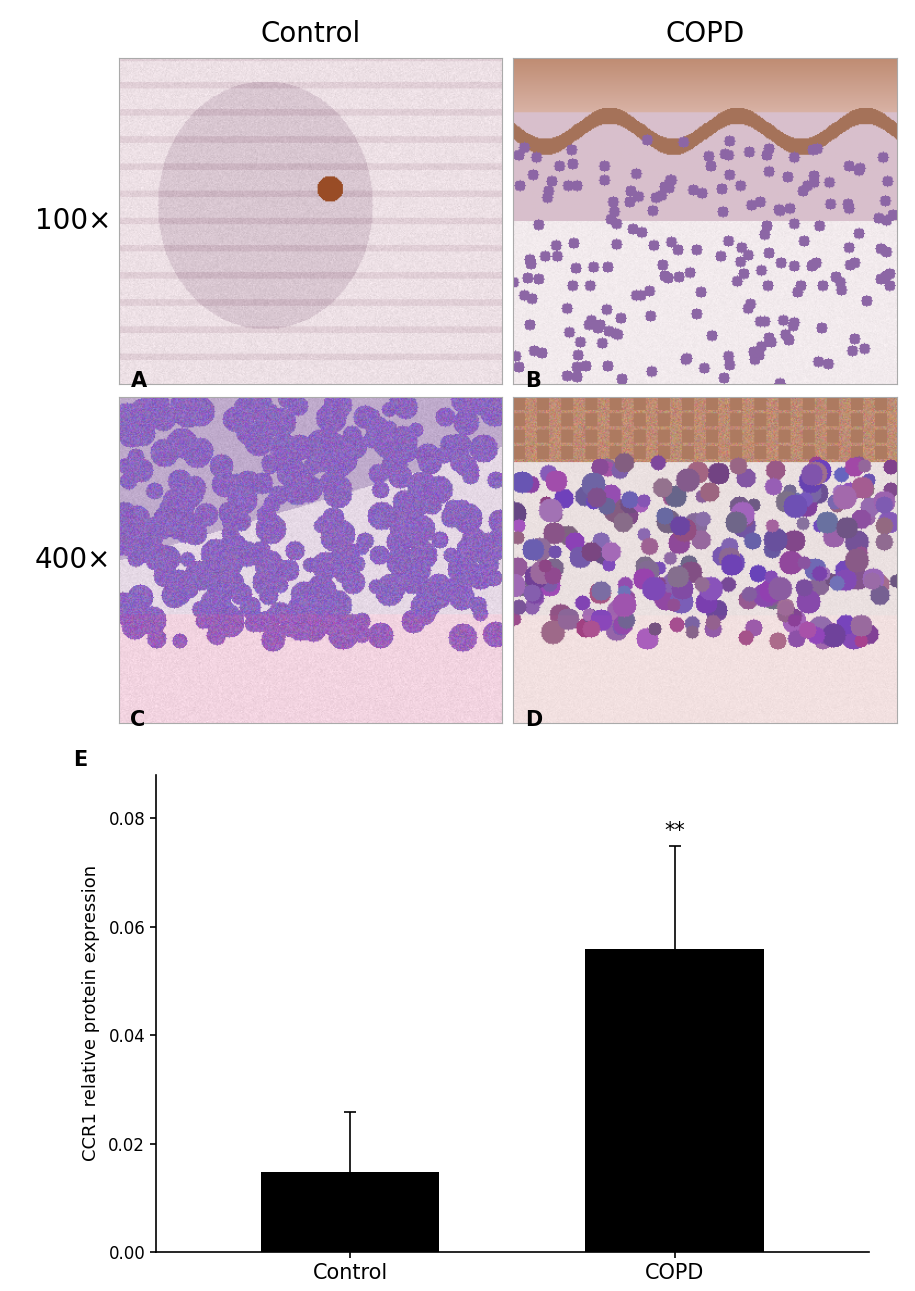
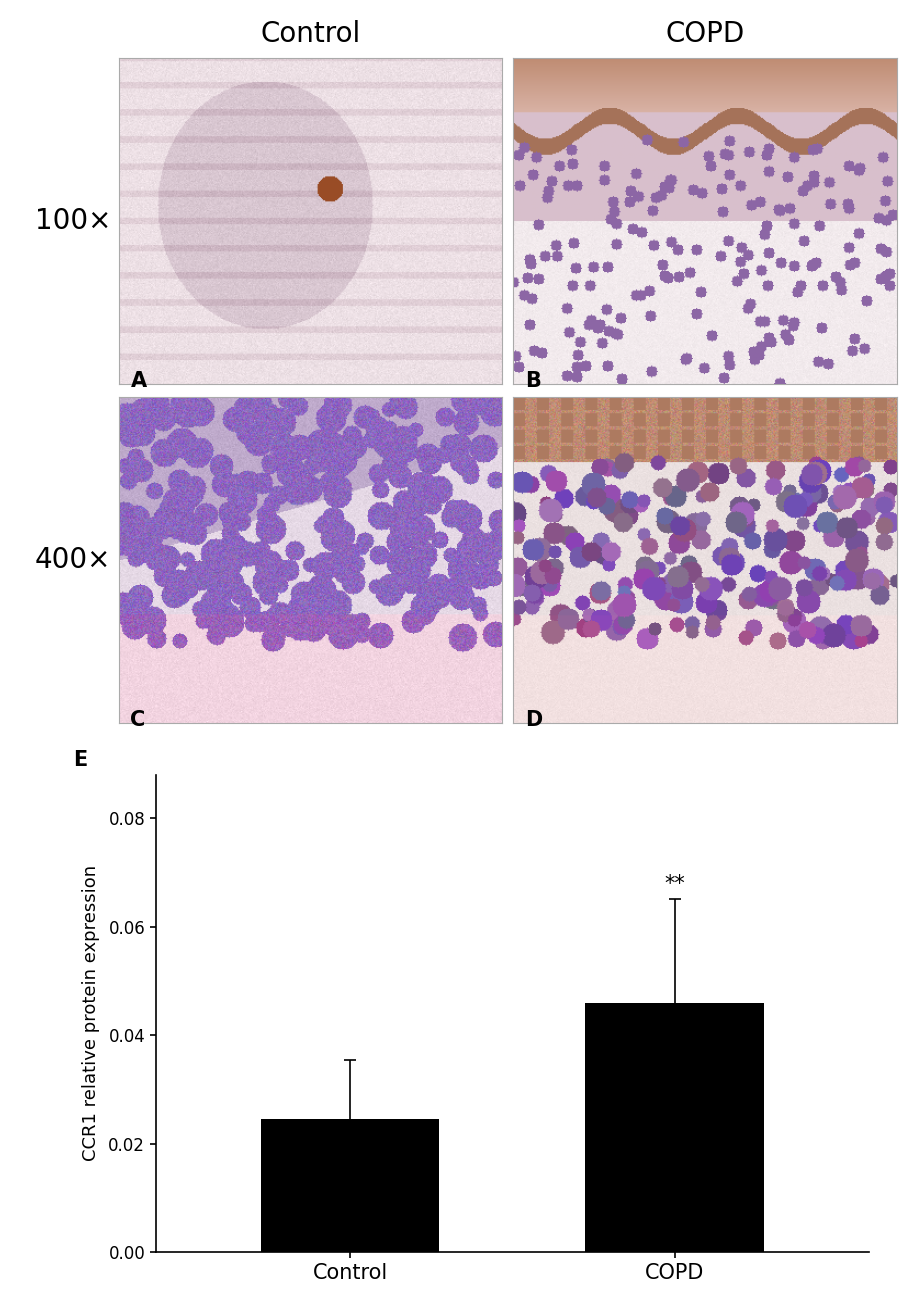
Control: 0.0148 -> 0.0245
COPD: 0.0558 -> 0.0460
